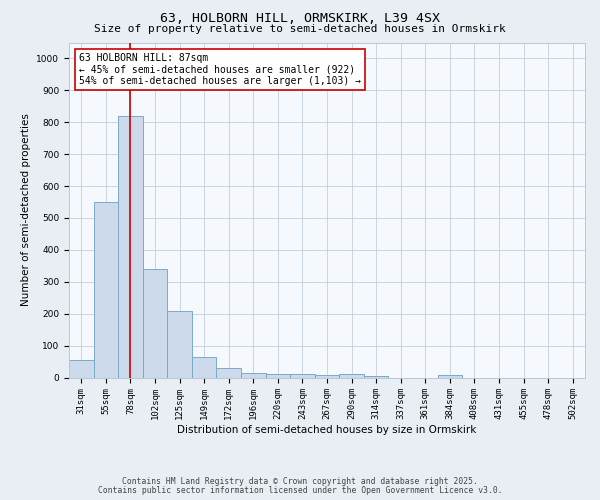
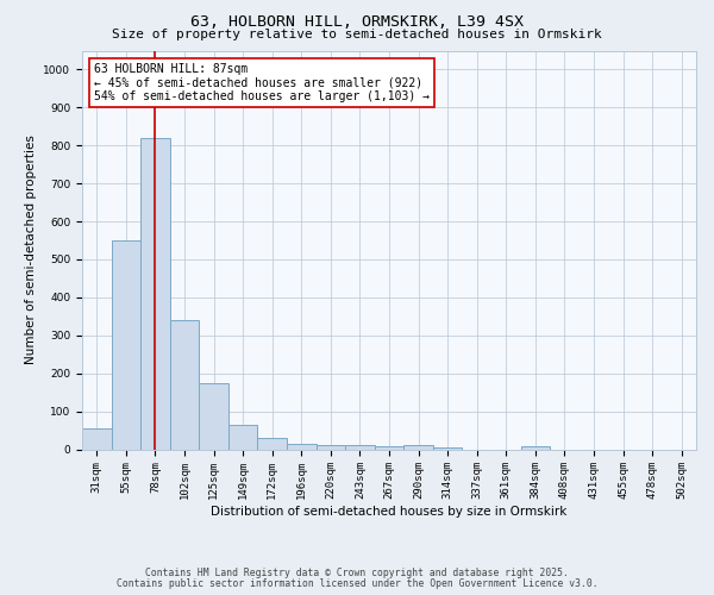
125sqm: 210 -> 175
